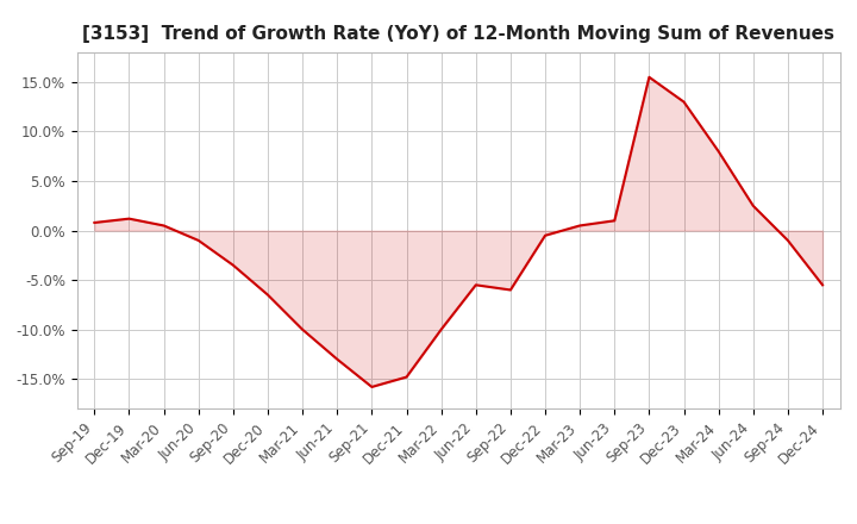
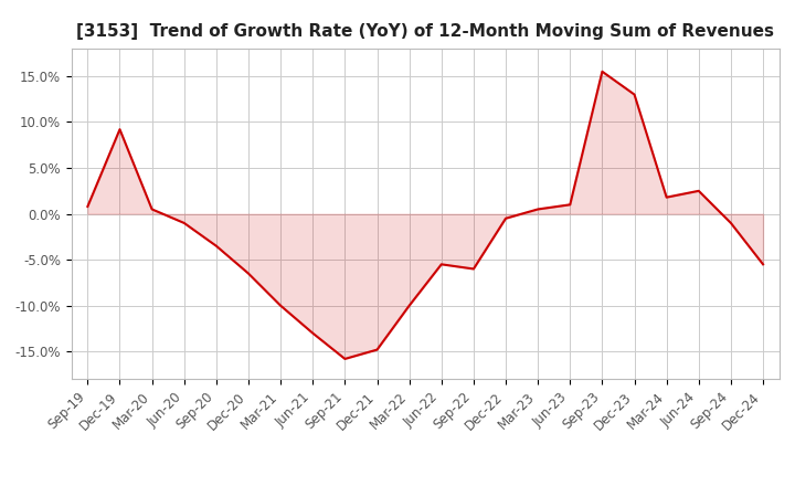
Dec-19: 1.2% -> 9.2%
Mar-24: 8.0% -> 1.8%
